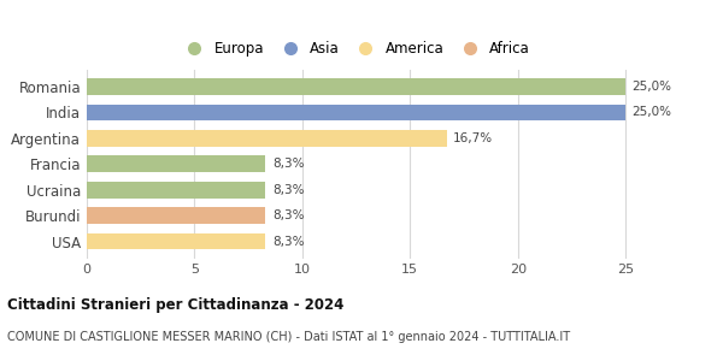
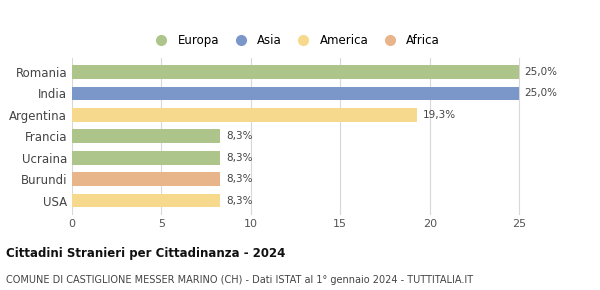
Argentina: 16,7% -> 19,3%
